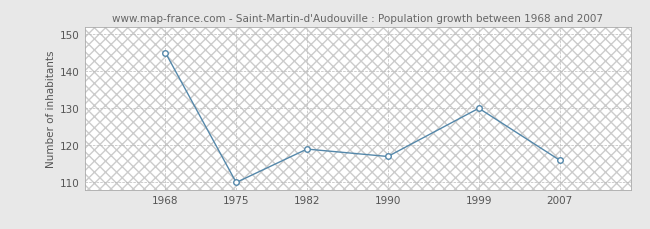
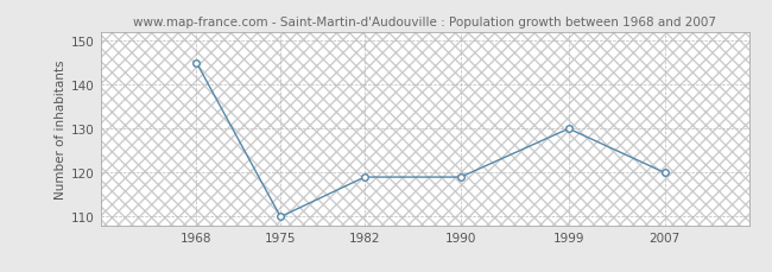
1990: 117 -> 119
2007: 116 -> 120
